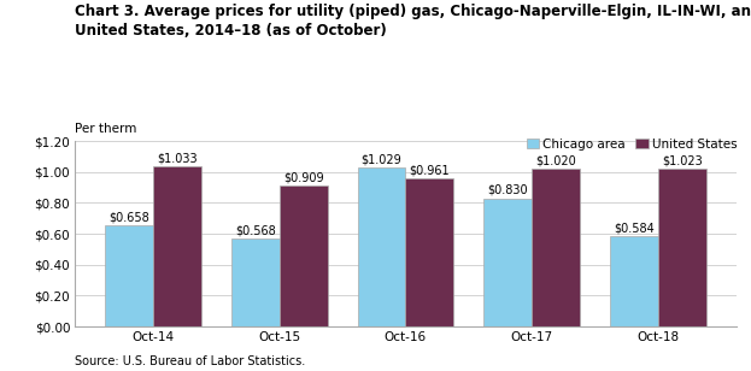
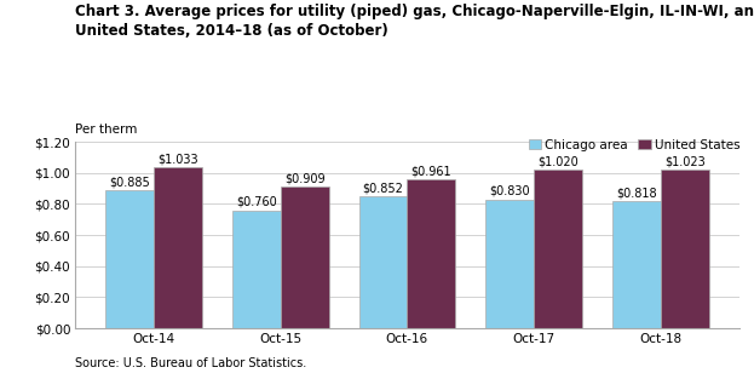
Chicago area/Oct-14: $0.658 -> $0.885
Chicago area/Oct-15: $0.568 -> $0.760
Chicago area/Oct-16: $1.029 -> $0.852
Chicago area/Oct-18: $0.584 -> $0.818
